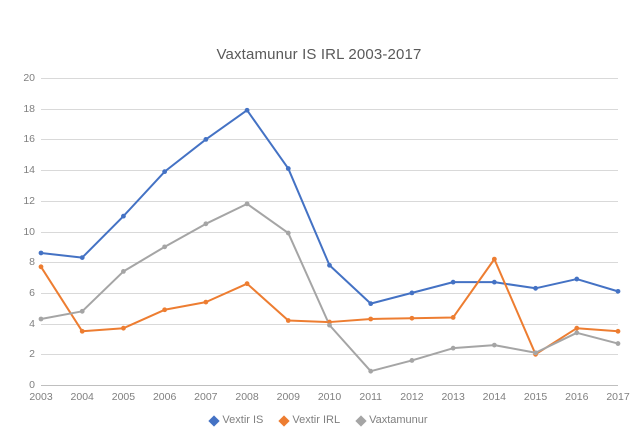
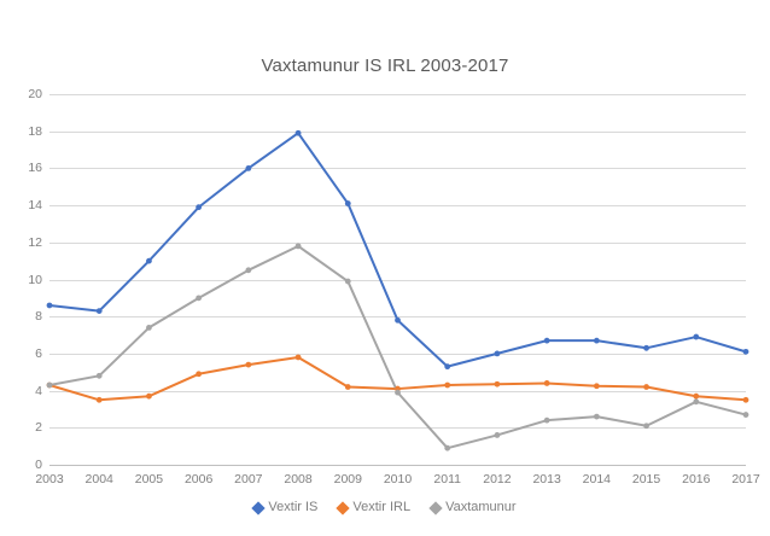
Vextir IRL/2003: 7.7 -> 4.3
Vextir IRL/2008: 6.6 -> 5.8
Vextir IRL/2014: 8.2 -> 4.2
Vextir IRL/2015: 2.0 -> 4.2
